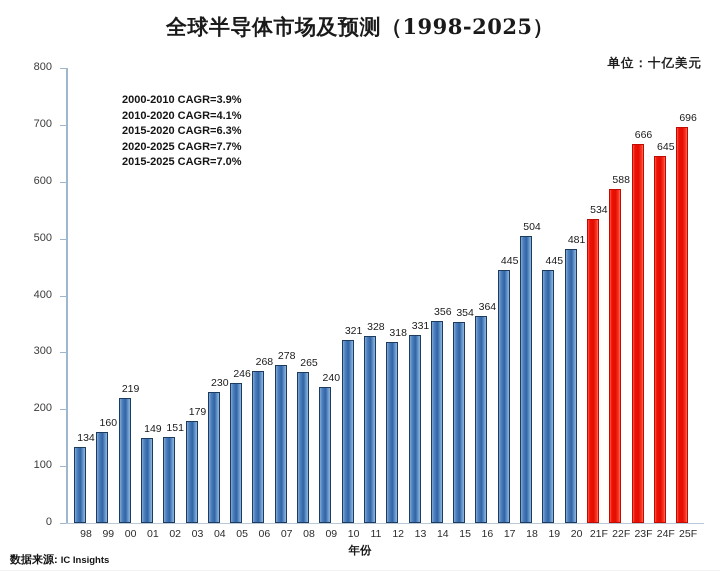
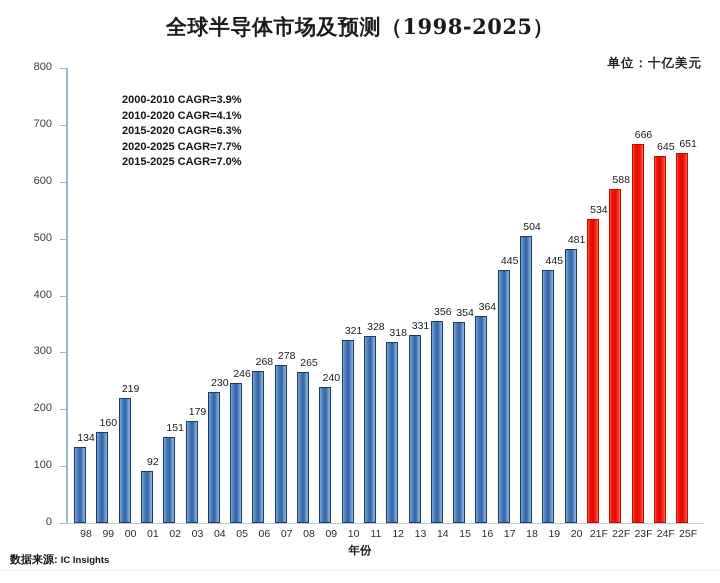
01: 149 -> 92
25F: 696 -> 651
